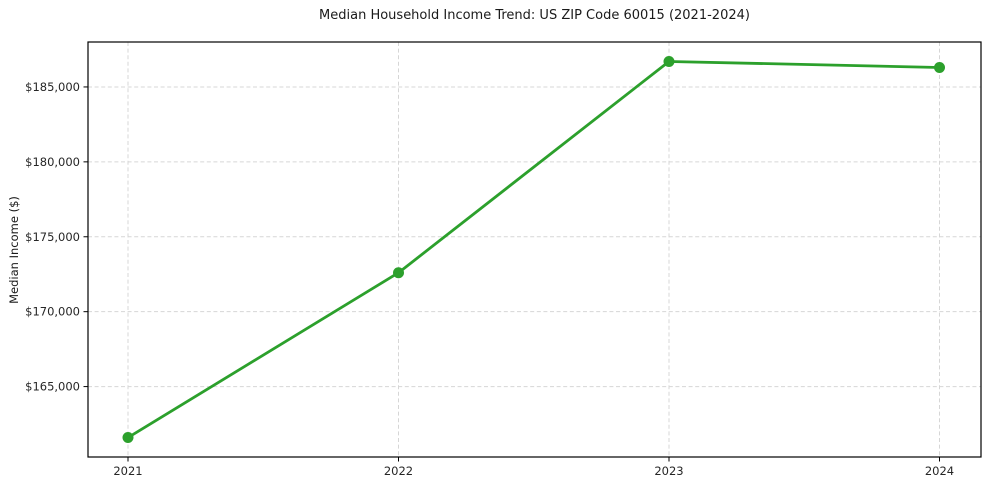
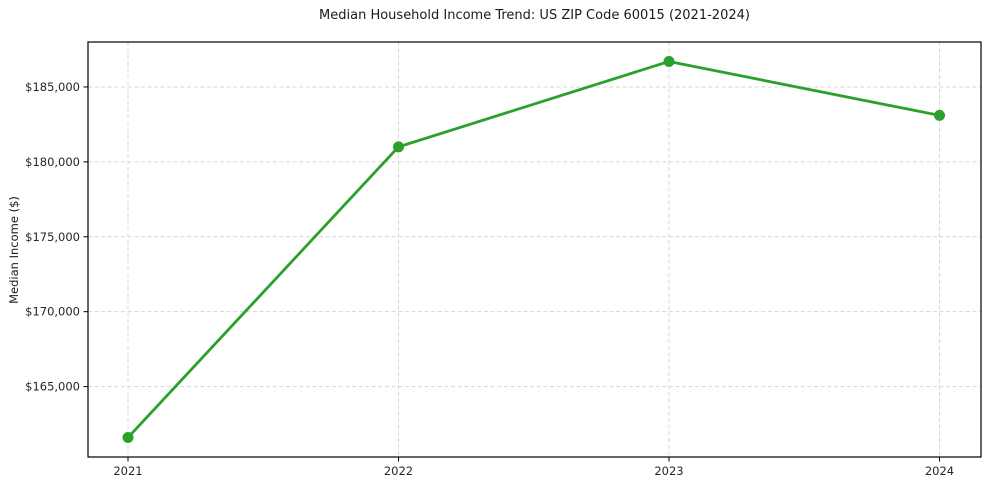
2022: $172600 -> $181000
2024: $186300 -> $183100
